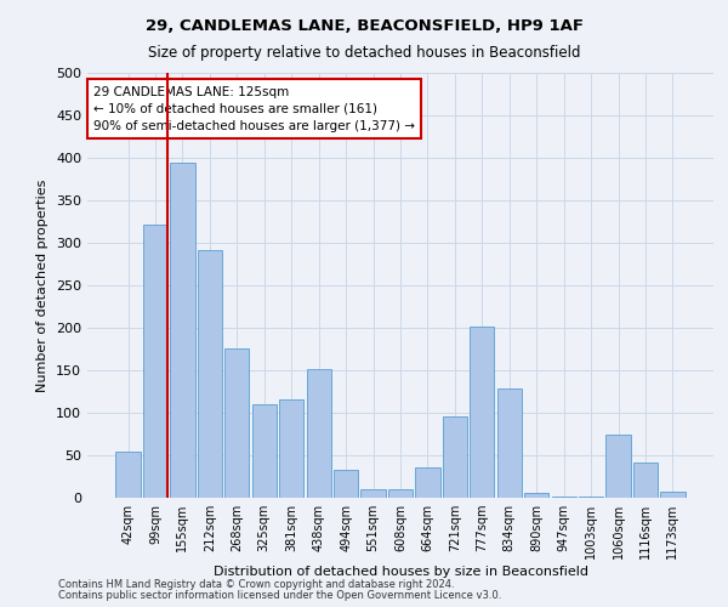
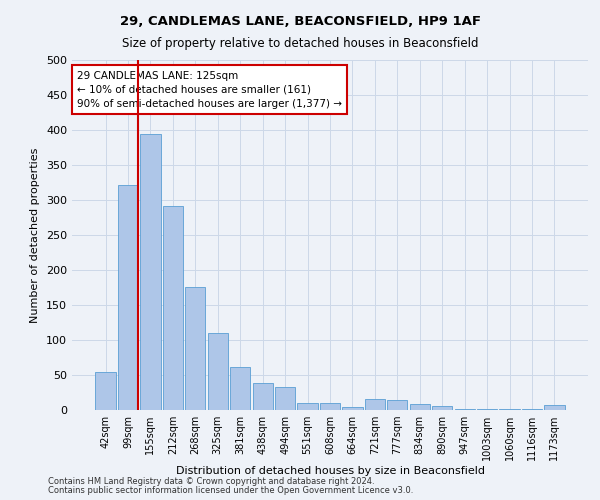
381sqm: 116 -> 62
438sqm: 152 -> 38
664sqm: 36 -> 5
721sqm: 96 -> 16
777sqm: 202 -> 14
834sqm: 128 -> 9
1060sqm: 74 -> 1
1116sqm: 42 -> 2
